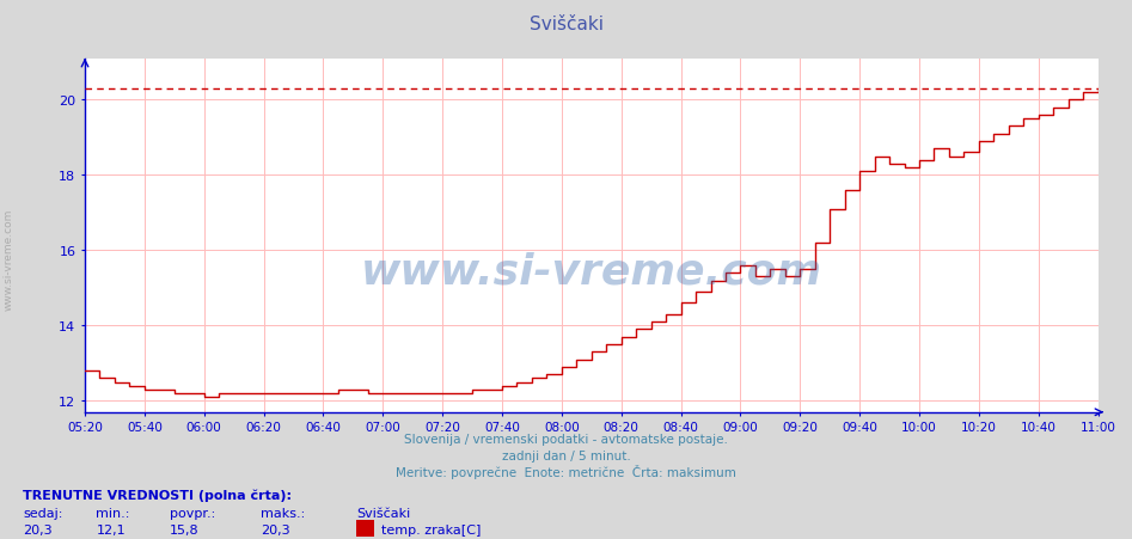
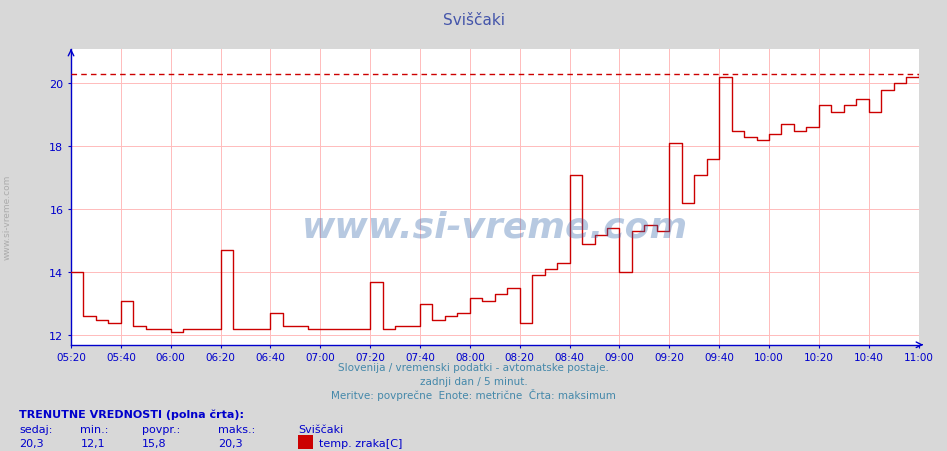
05:20: 12.8 -> 14.0
05:40: 12.3 -> 13.1
06:20: 12.2 -> 14.7
06:40: 12.2 -> 12.7
07:20: 12.2 -> 13.7
07:40: 12.4 -> 13.0
08:00: 12.9 -> 13.2
08:20: 13.7 -> 12.4
08:40: 14.6 -> 17.1
09:00: 15.6 -> 14.0
09:20: 15.5 -> 18.1
09:40: 18.1 -> 20.2
10:20: 18.9 -> 19.3
10:40: 19.6 -> 19.1
